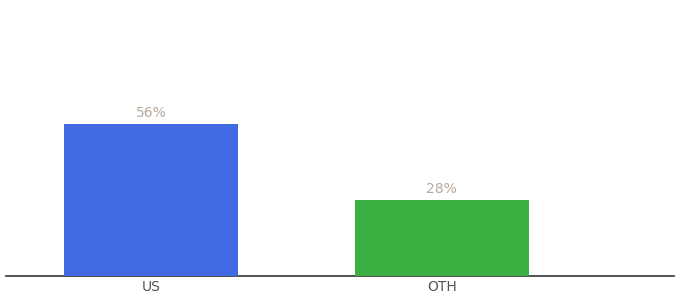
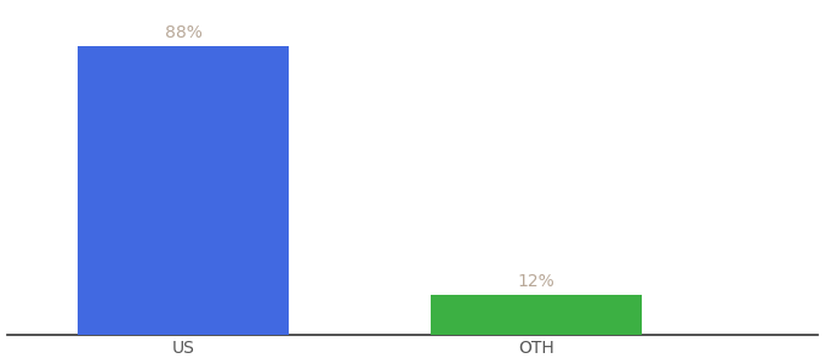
US: 56% -> 88%
OTH: 28% -> 12%
